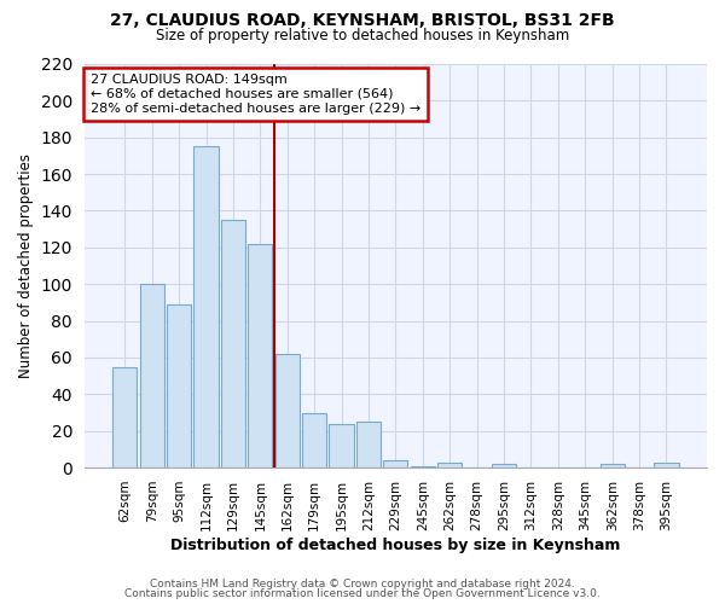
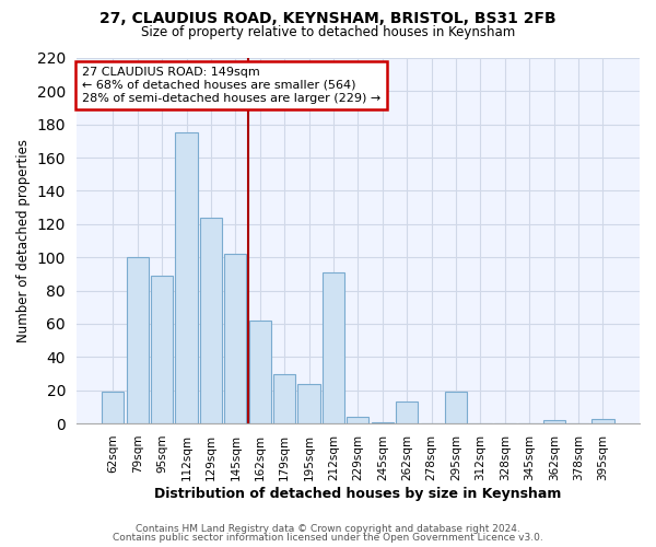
62sqm: 55 -> 19
129sqm: 135 -> 124
145sqm: 122 -> 102
212sqm: 25 -> 91
262sqm: 3 -> 13
295sqm: 2 -> 19
